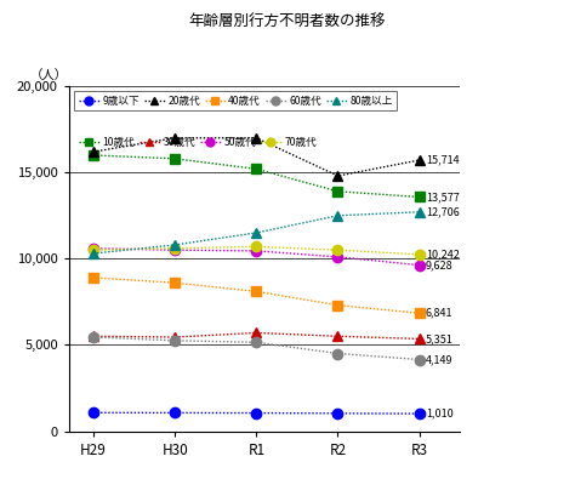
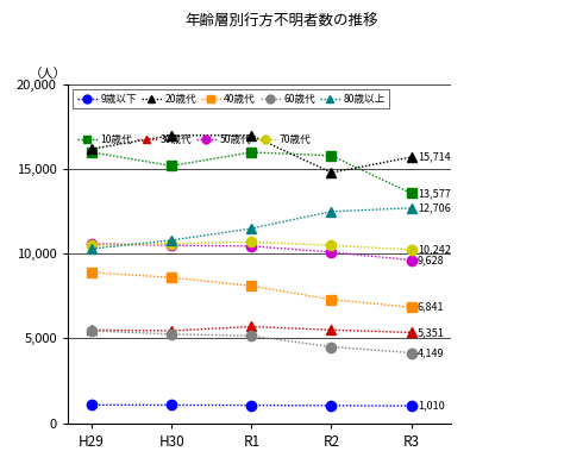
10歳代/H30: 15,800 -> 15,200
10歳代/R1: 15,200 -> 16,000
10歳代/R2: 13,900 -> 15,800
